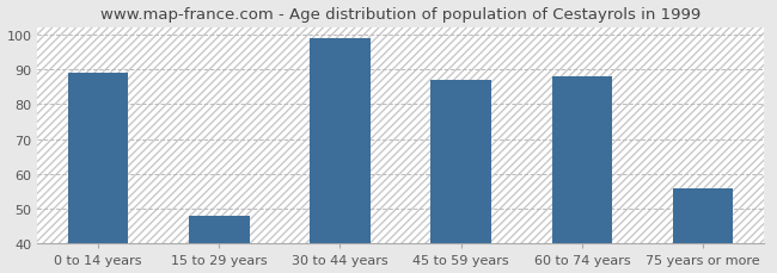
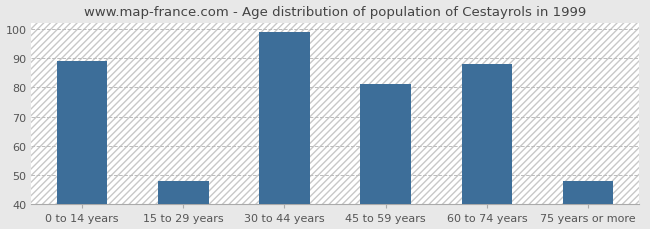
45 to 59 years: 87 -> 81
75 years or more: 56 -> 48
